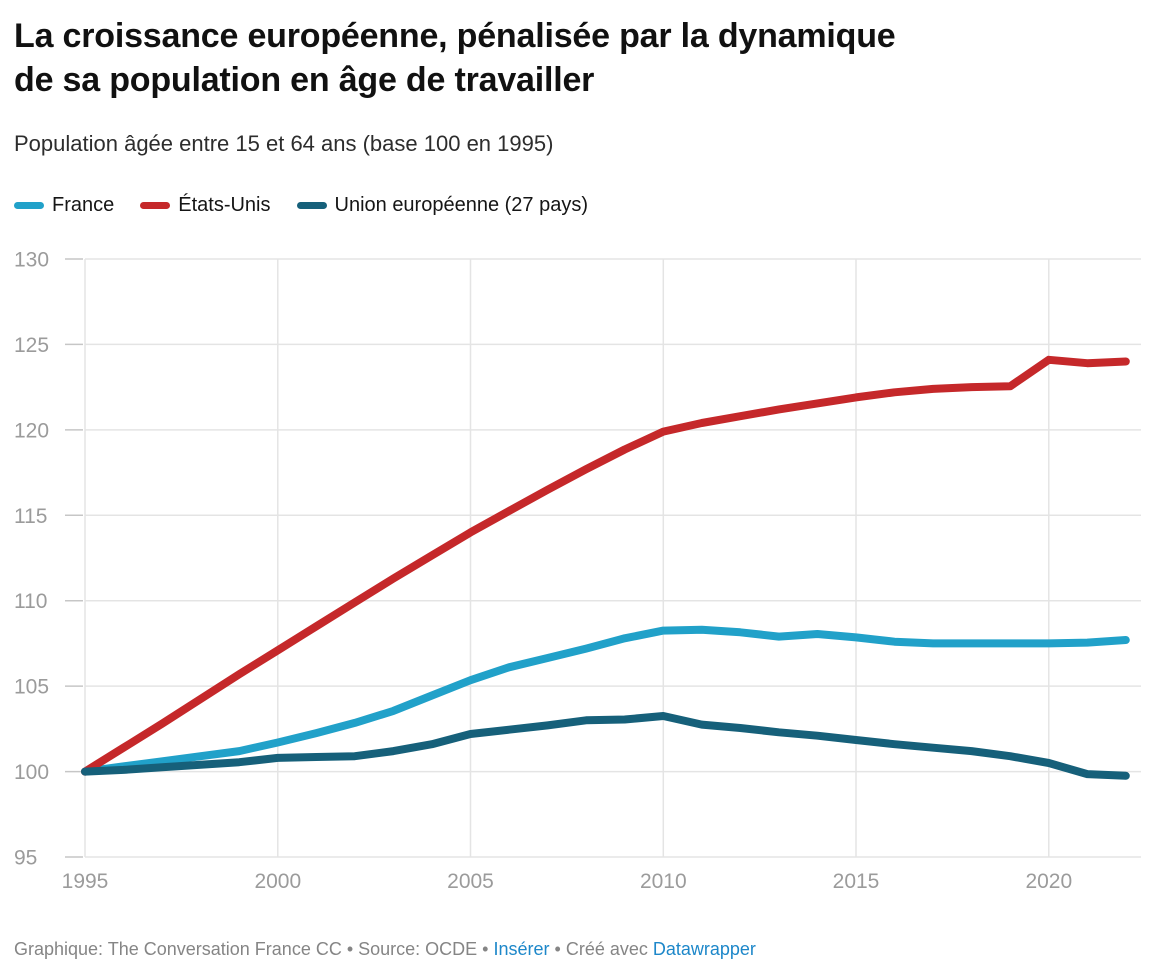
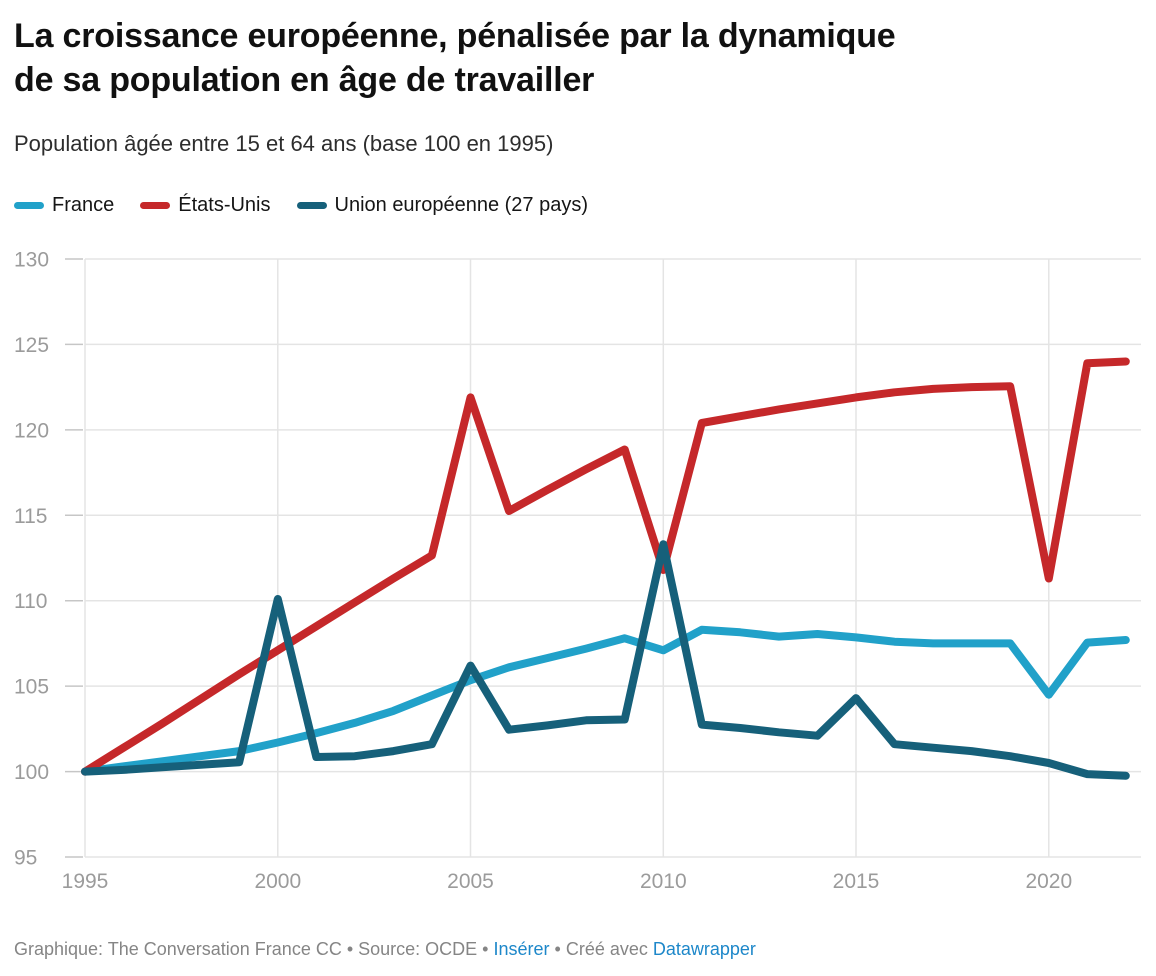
Union européenne (27 pays)/2000: 100.8 -> 110.1
États-Unis/2005: 114.0 -> 121.9
Union européenne (27 pays)/2005: 102.2 -> 106.2
France/2010: 108.2 -> 107.1
États-Unis/2010: 119.9 -> 111.8
Union européenne (27 pays)/2010: 103.2 -> 113.3
Union européenne (27 pays)/2015: 101.8 -> 104.3
France/2020: 107.5 -> 104.5
États-Unis/2020: 124.1 -> 111.3
